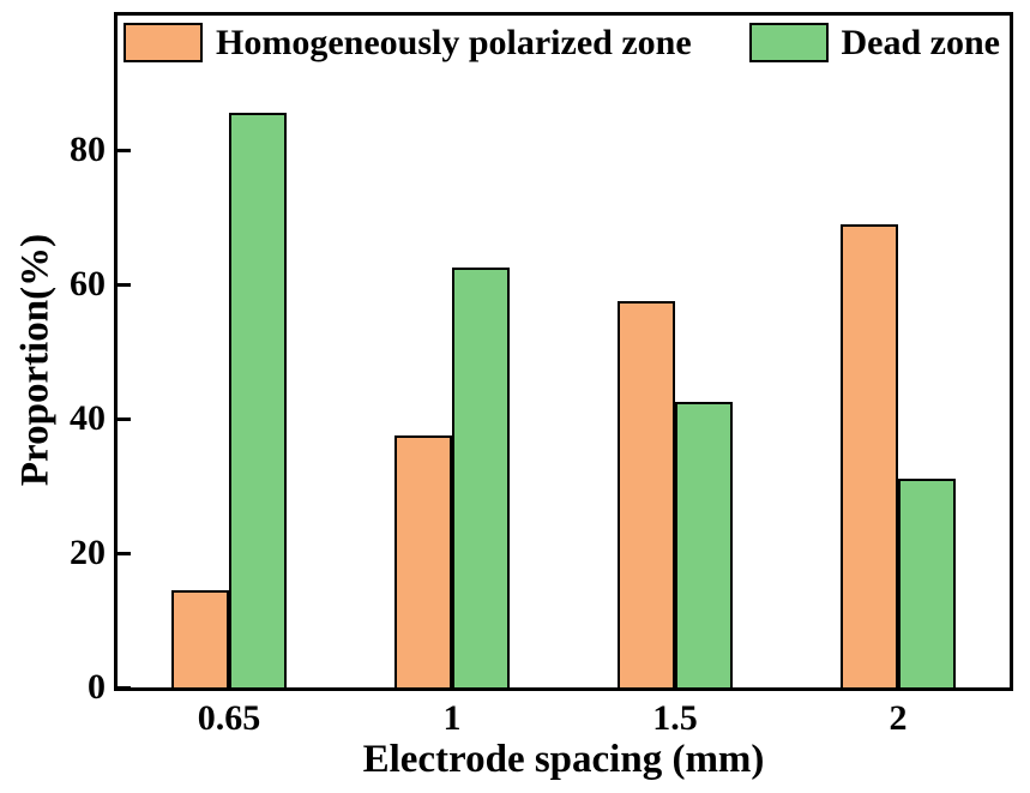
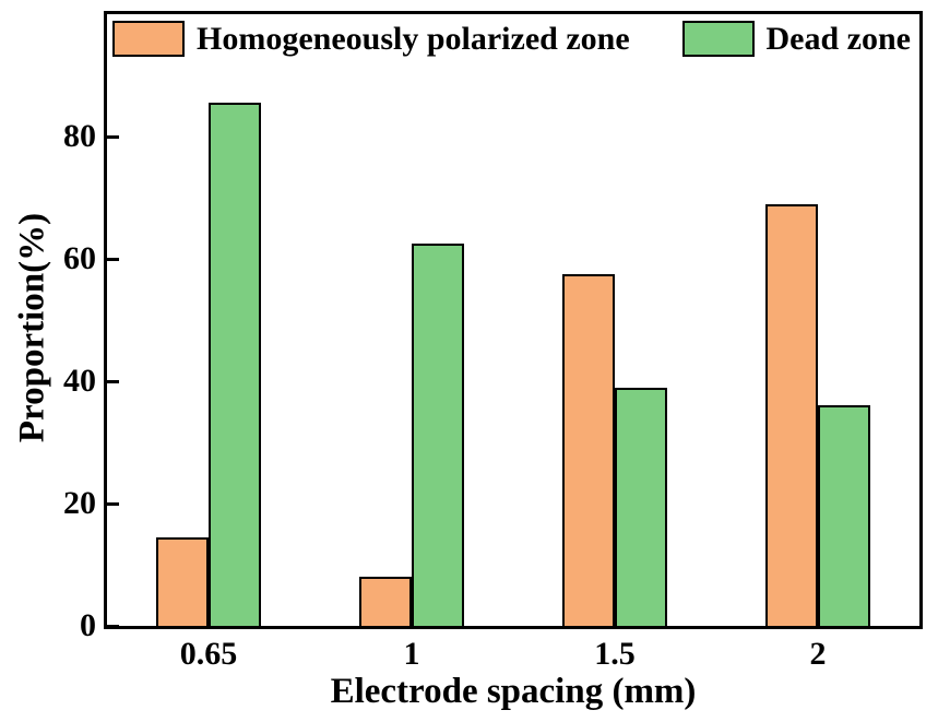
Homogeneously polarized zone/1: 38 -> 8
Dead zone/1.5: 42 -> 39
Dead zone/2: 31 -> 36
